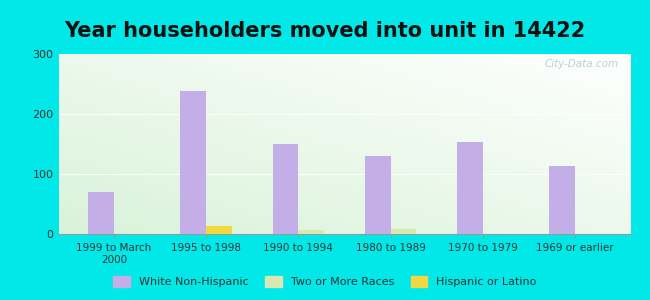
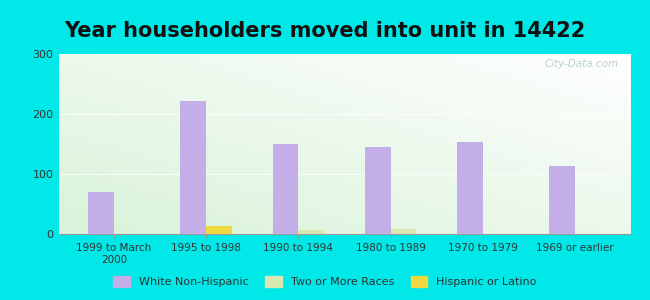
White Non-Hispanic/1995 to 1998: 238 -> 222
White Non-Hispanic/1980 to 1989: 130 -> 145
